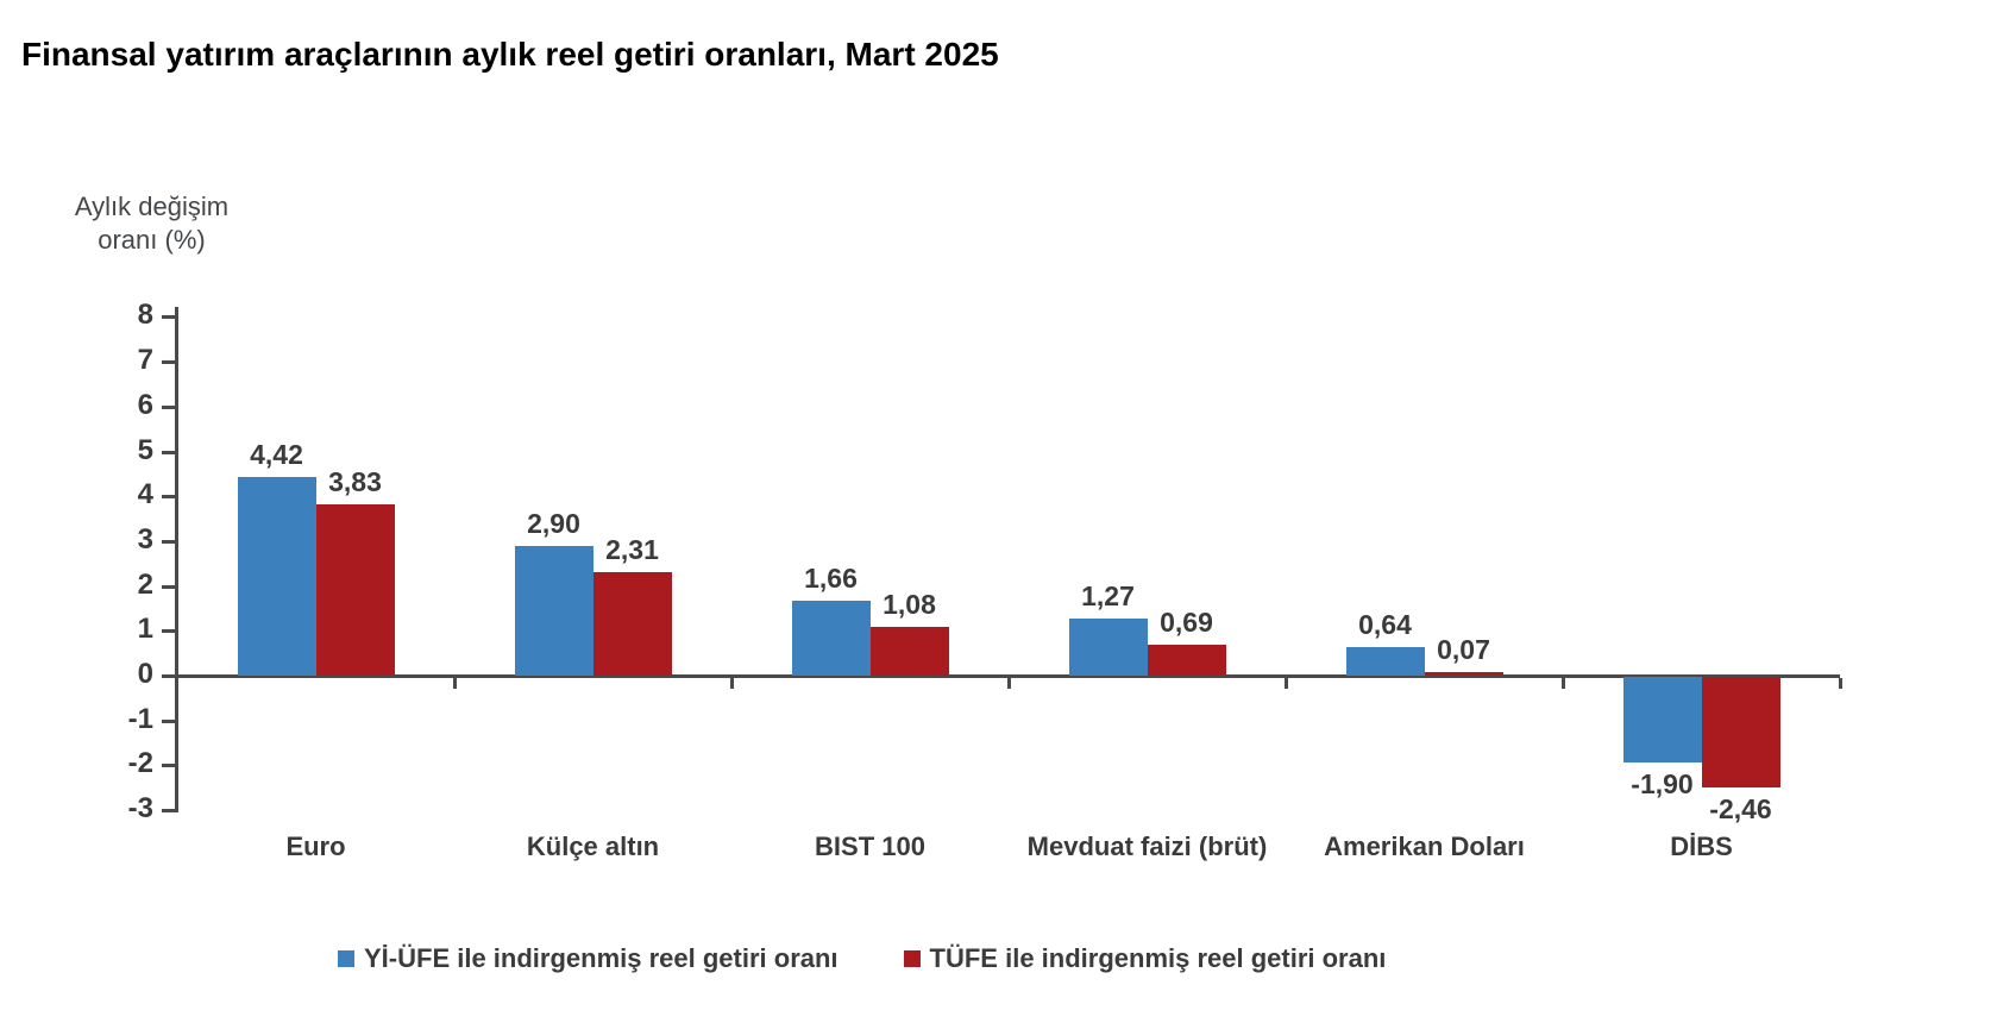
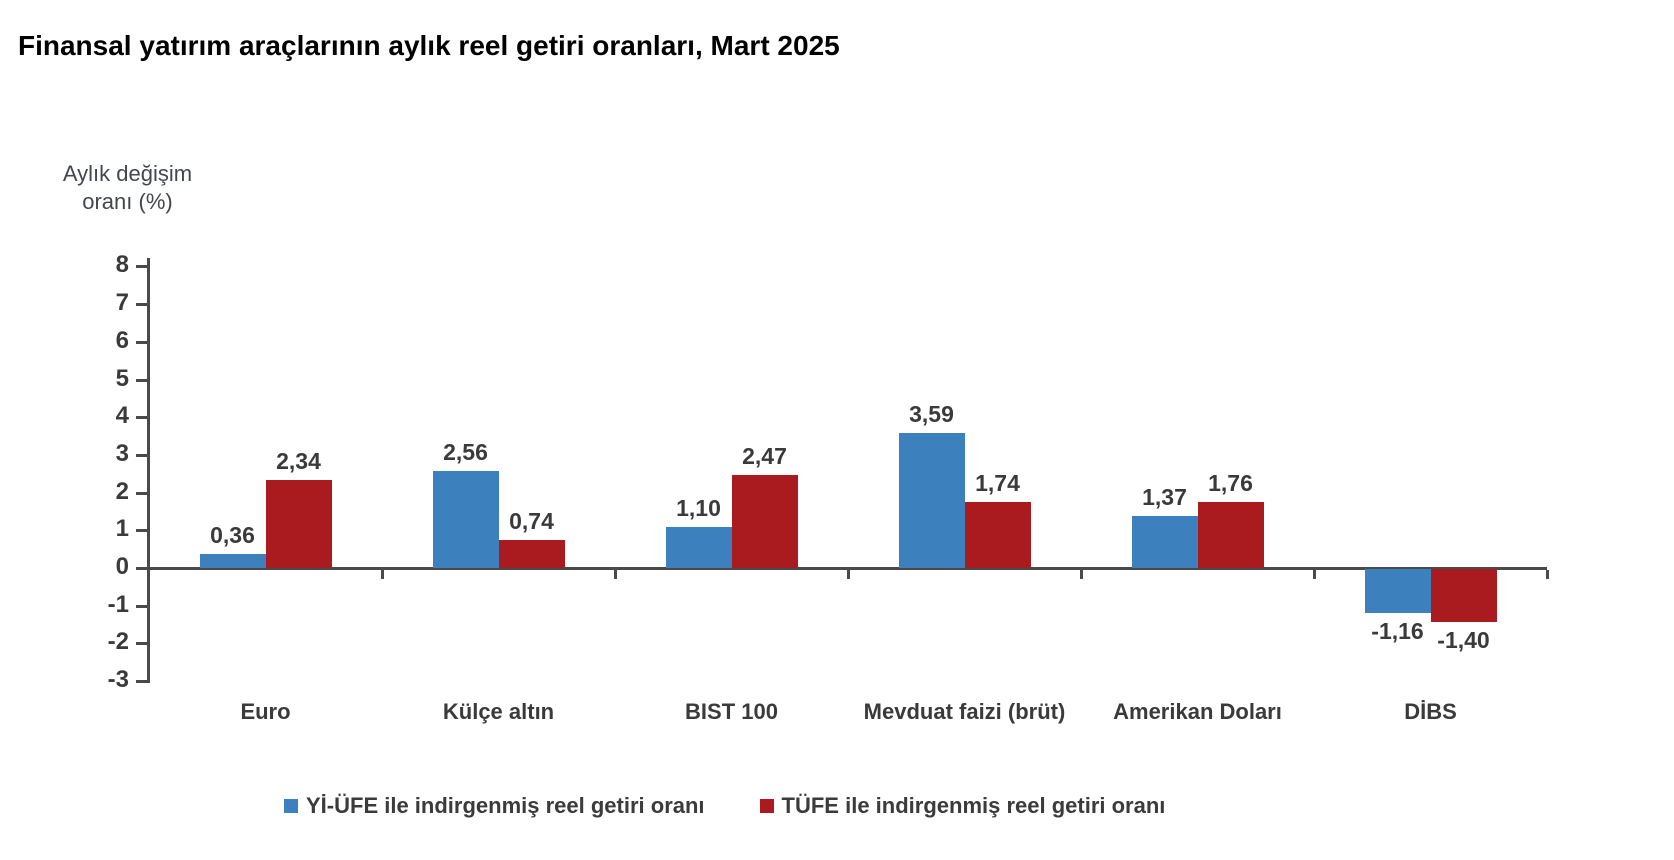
Yİ-ÜFE ile indirgenmiş reel getiri oranı/Euro: 4,42 -> 0,36
TÜFE ile indirgenmiş reel getiri oranı/Euro: 3,83 -> 2,34
Yİ-ÜFE ile indirgenmiş reel getiri oranı/Külçe altın: 2,90 -> 2,56
TÜFE ile indirgenmiş reel getiri oranı/Külçe altın: 2,31 -> 0,74
Yİ-ÜFE ile indirgenmiş reel getiri oranı/BIST 100: 1,66 -> 1,10
TÜFE ile indirgenmiş reel getiri oranı/BIST 100: 1,08 -> 2,47
Yİ-ÜFE ile indirgenmiş reel getiri oranı/Mevduat faizi (brüt): 1,27 -> 3,59
TÜFE ile indirgenmiş reel getiri oranı/Mevduat faizi (brüt): 0,69 -> 1,74
Yİ-ÜFE ile indirgenmiş reel getiri oranı/Amerikan Doları: 0,64 -> 1,37
TÜFE ile indirgenmiş reel getiri oranı/Amerikan Doları: 0,07 -> 1,76
Yİ-ÜFE ile indirgenmiş reel getiri oranı/DİBS: -1,90 -> -1,16
TÜFE ile indirgenmiş reel getiri oranı/DİBS: -2,46 -> -1,40
